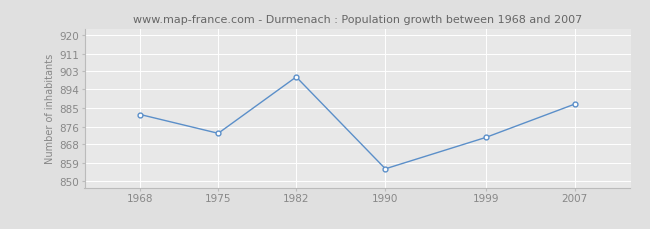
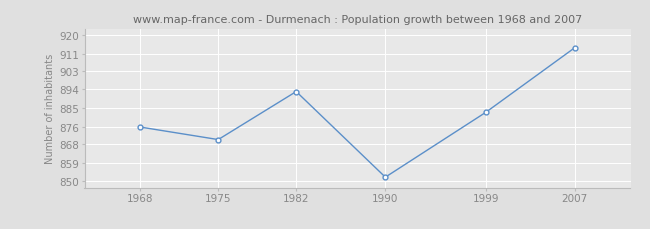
1968: 882 -> 876
1975: 873 -> 870
1982: 900 -> 893
1990: 856 -> 852
1999: 871 -> 883
2007: 887 -> 914
